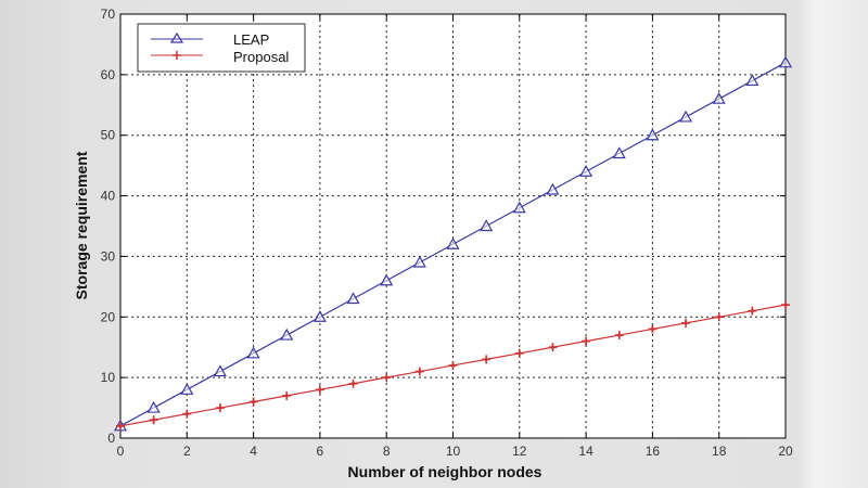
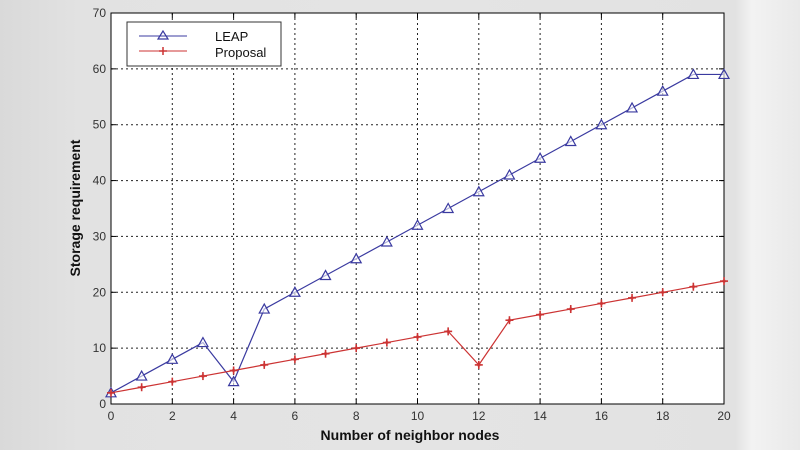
LEAP/4: 14 -> 4
Proposal/12: 14 -> 7
LEAP/20: 62 -> 59
